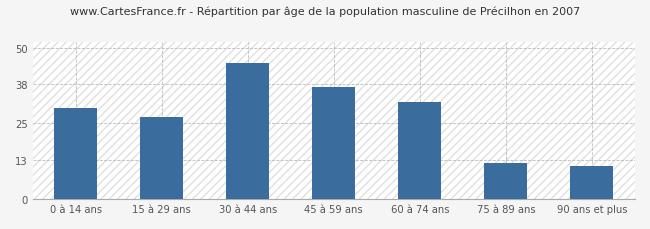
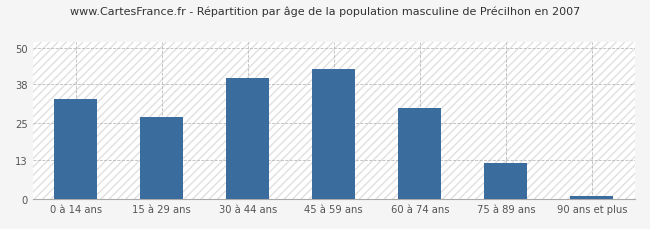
0 à 14 ans: 30 -> 33
30 à 44 ans: 45 -> 40
45 à 59 ans: 37 -> 43
60 à 74 ans: 32 -> 30
90 ans et plus: 11 -> 1
